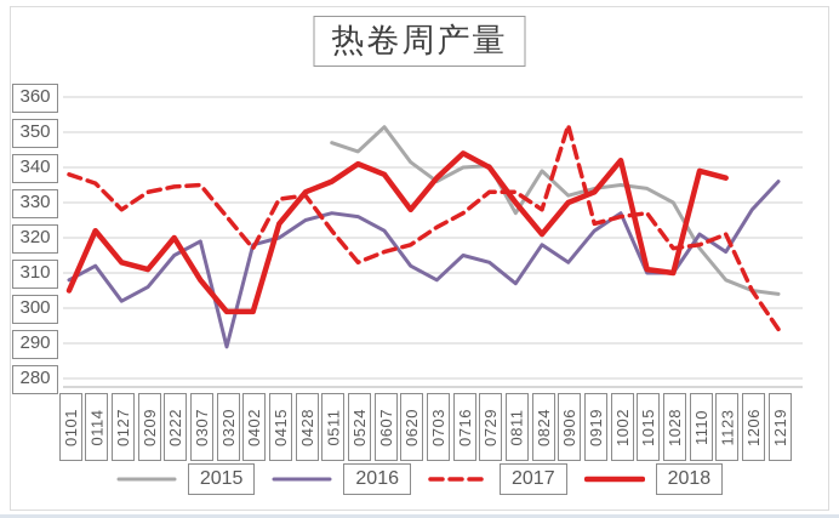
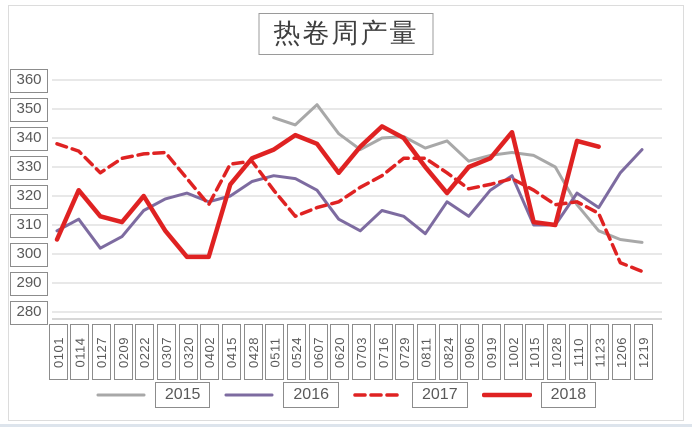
2016/0320: 289 -> 321
2015/0811: 327 -> 336
2017/0906: 352 -> 322
2017/1015: 327 -> 322
2017/1123: 321 -> 314
2017/1206: 305 -> 297
